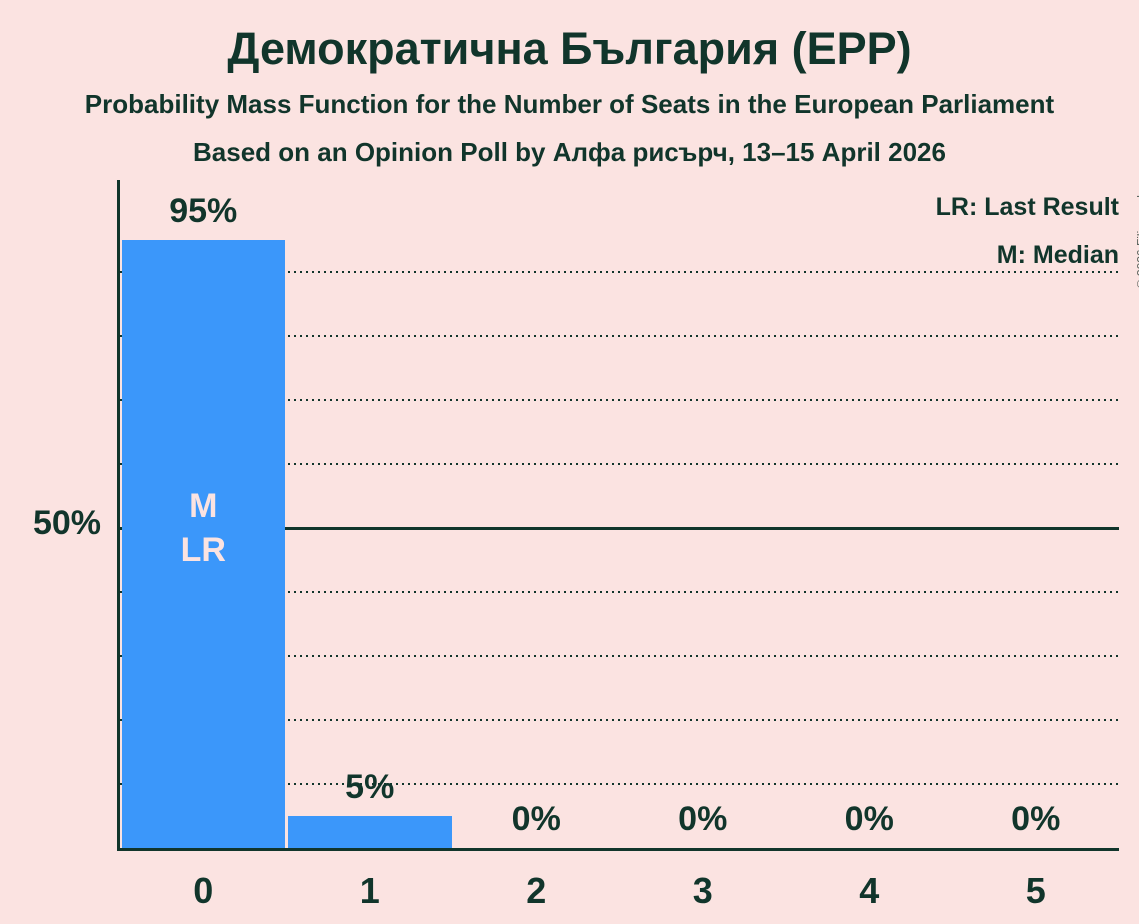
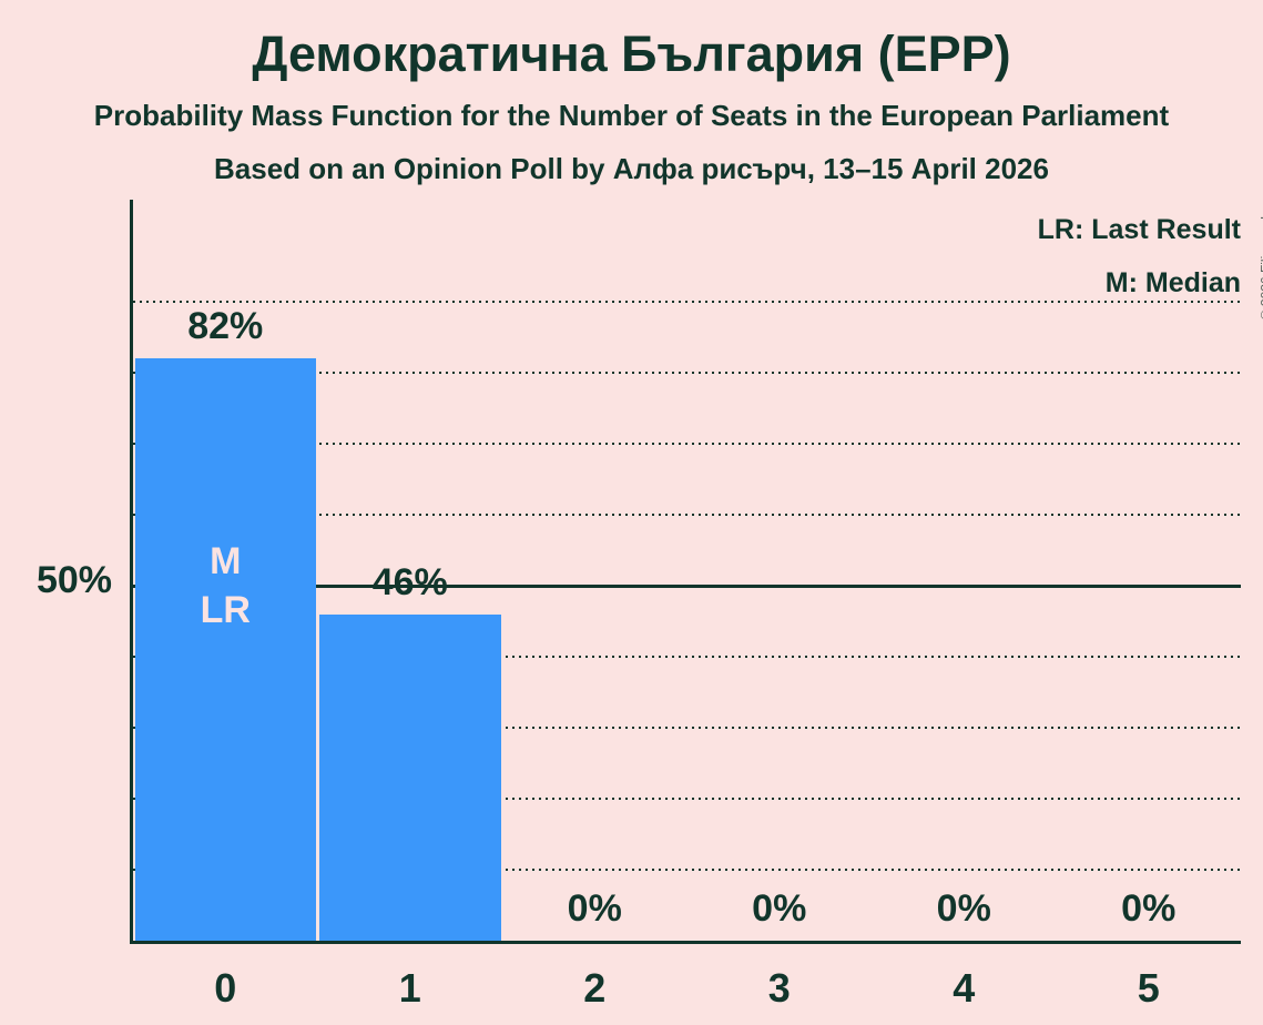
0: 95% -> 82%
1: 5% -> 46%
